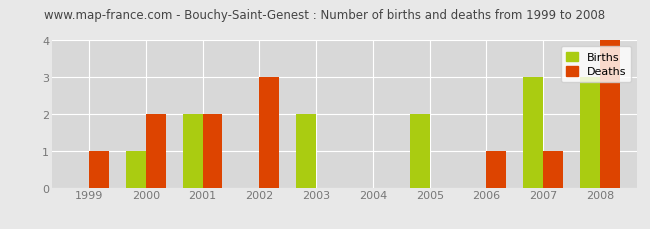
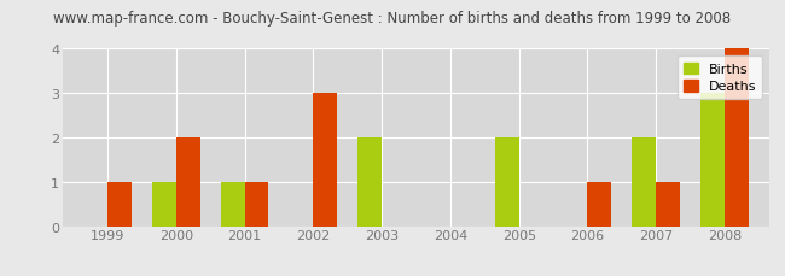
Births/2001: 2 -> 1
Deaths/2001: 2 -> 1
Births/2007: 3 -> 2
